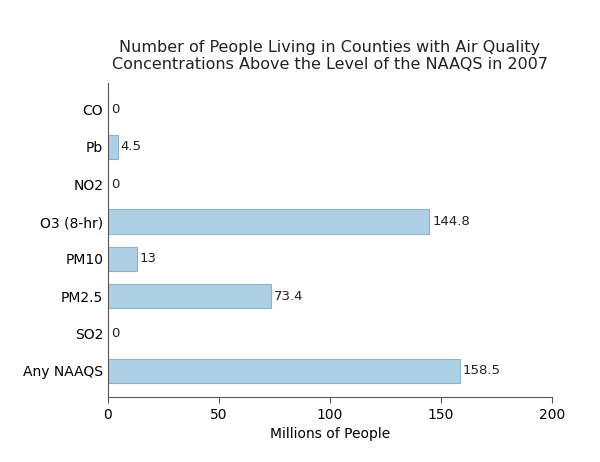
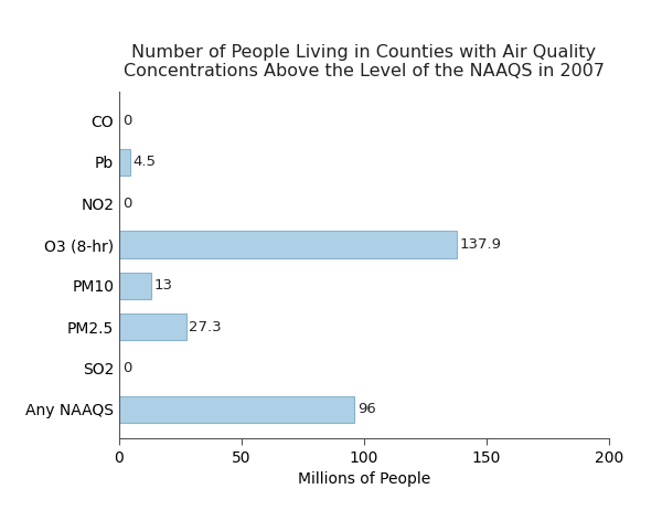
O3 (8-hr): 144.8 -> 137.9
PM2.5: 73.4 -> 27.3
Any NAAQS: 158.5 -> 96
